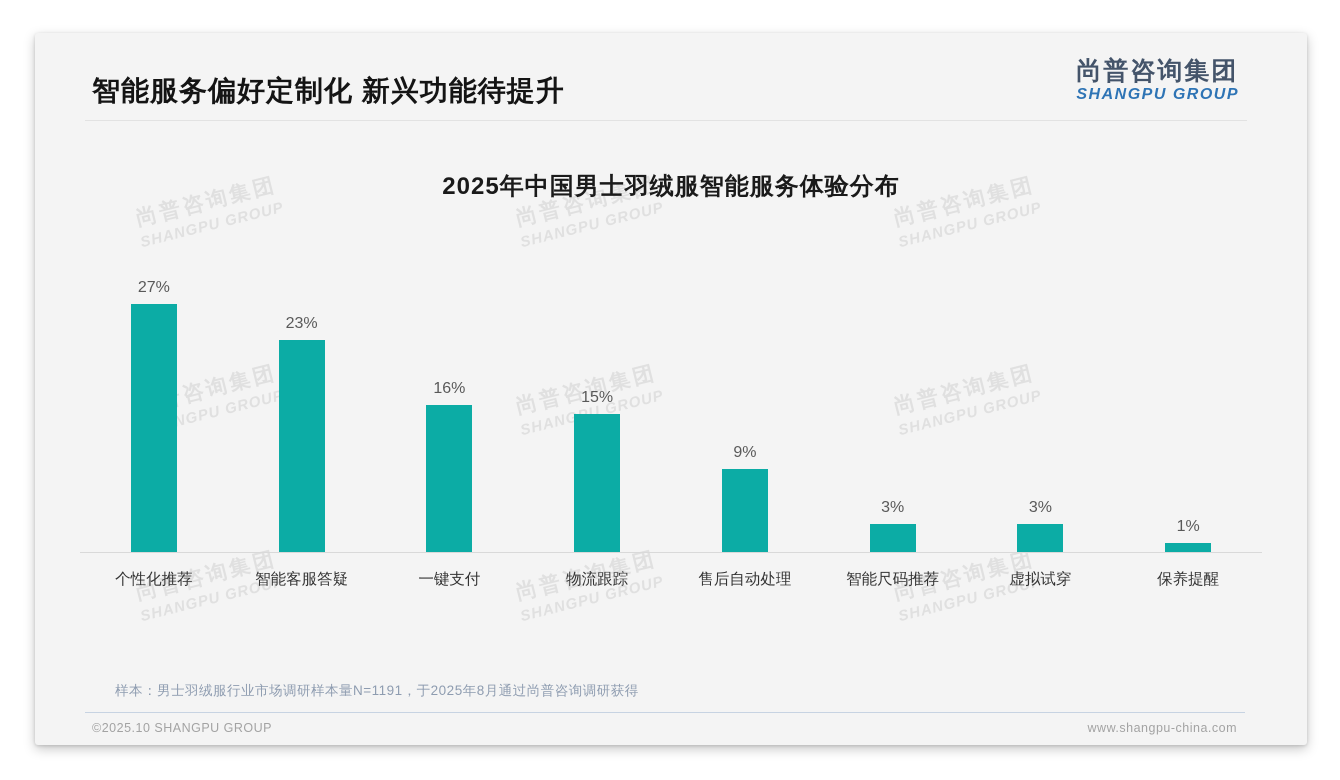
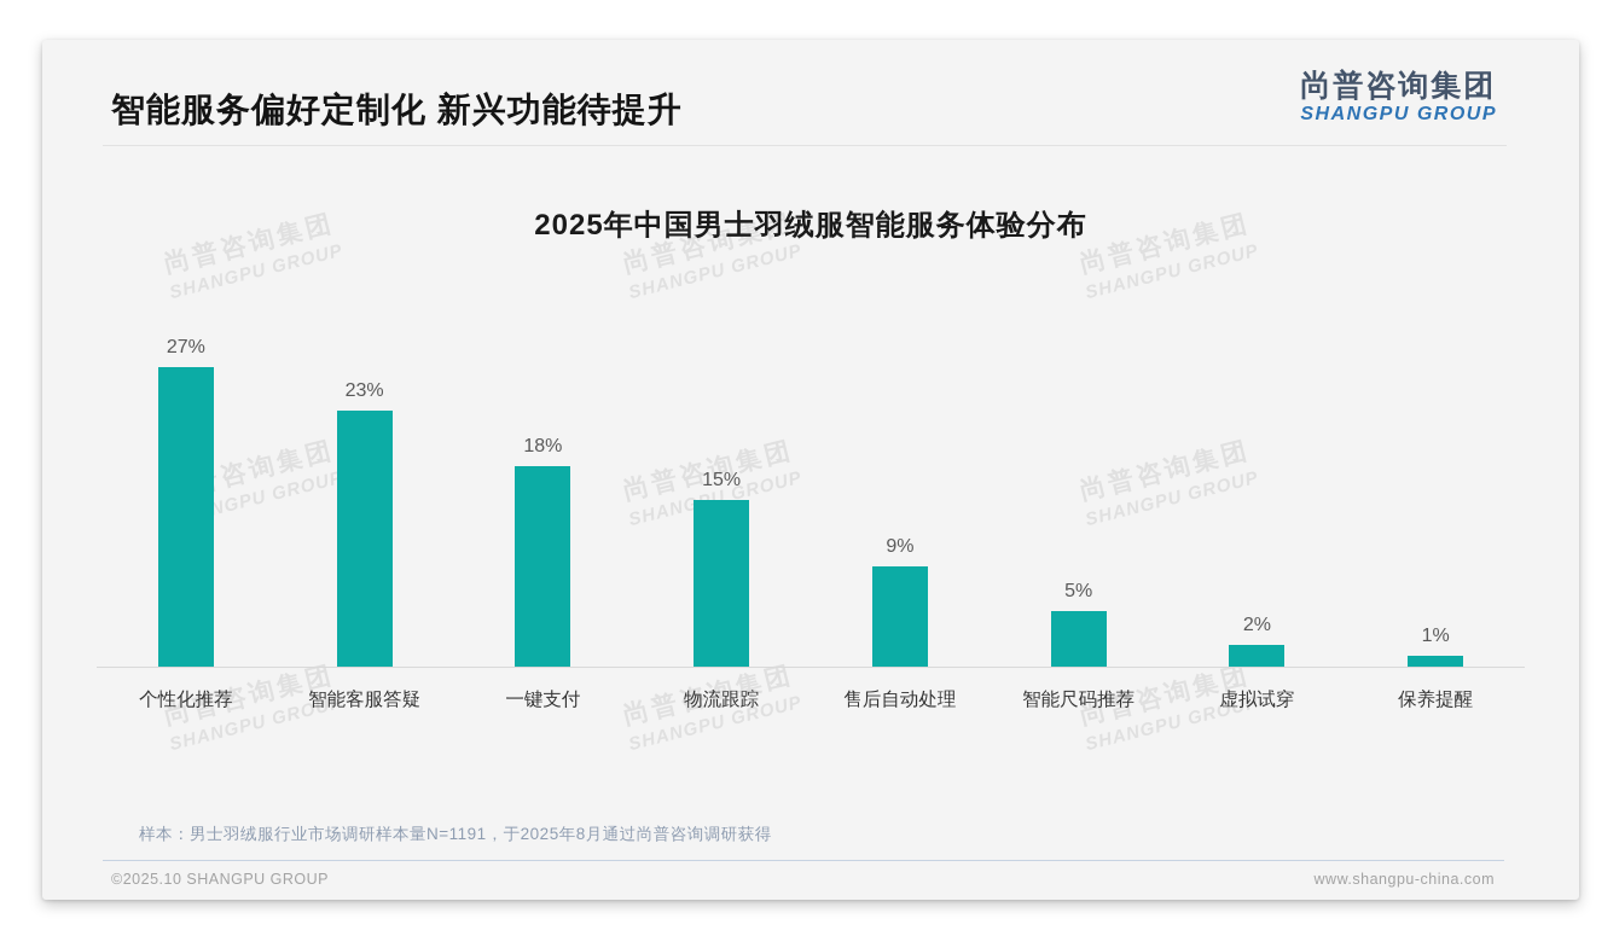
一键支付: 16% -> 18%
智能尺码推荐: 3% -> 5%
虚拟试穿: 3% -> 2%
